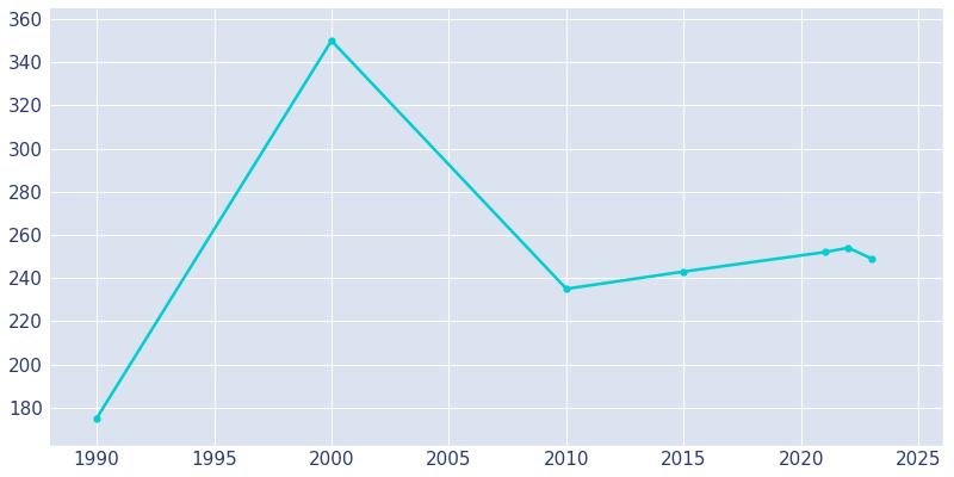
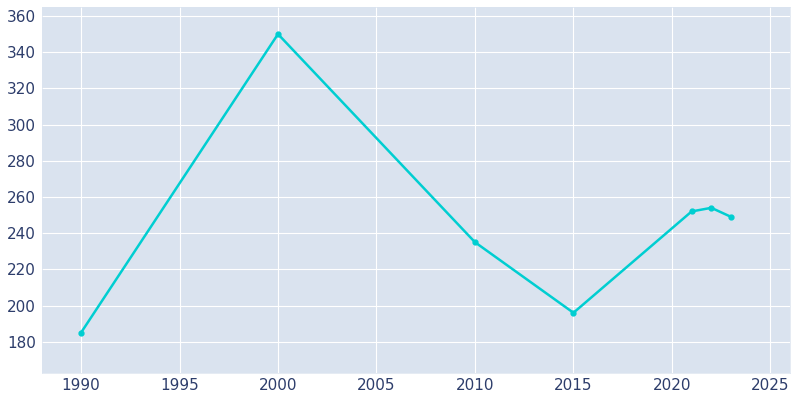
1990: 175 -> 185
2015: 243 -> 196
